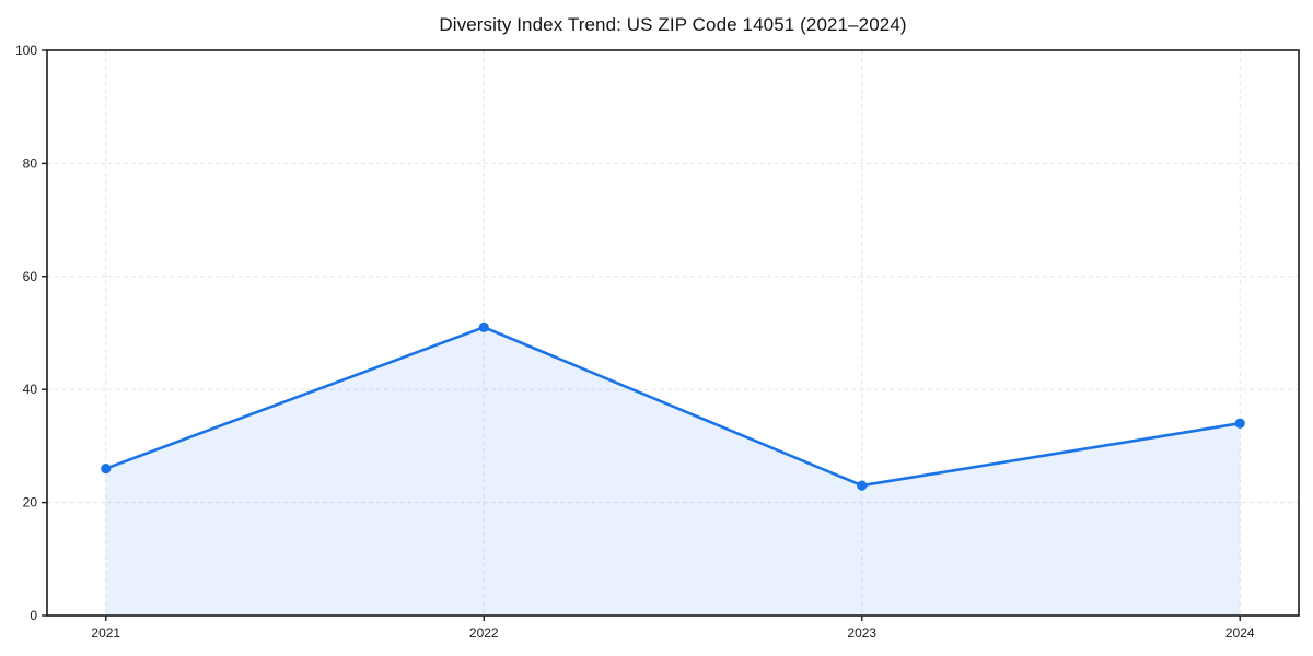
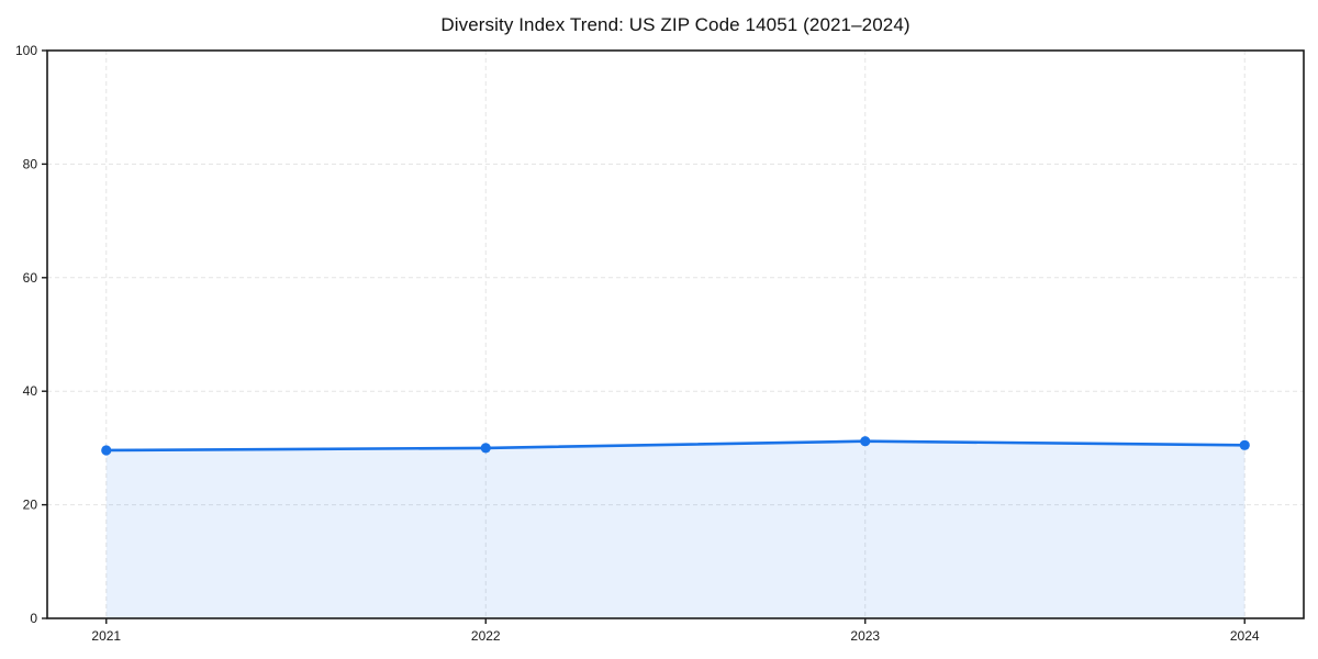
2021: 26 -> 30
2022: 51 -> 30
2023: 23 -> 31
2024: 34 -> 30
